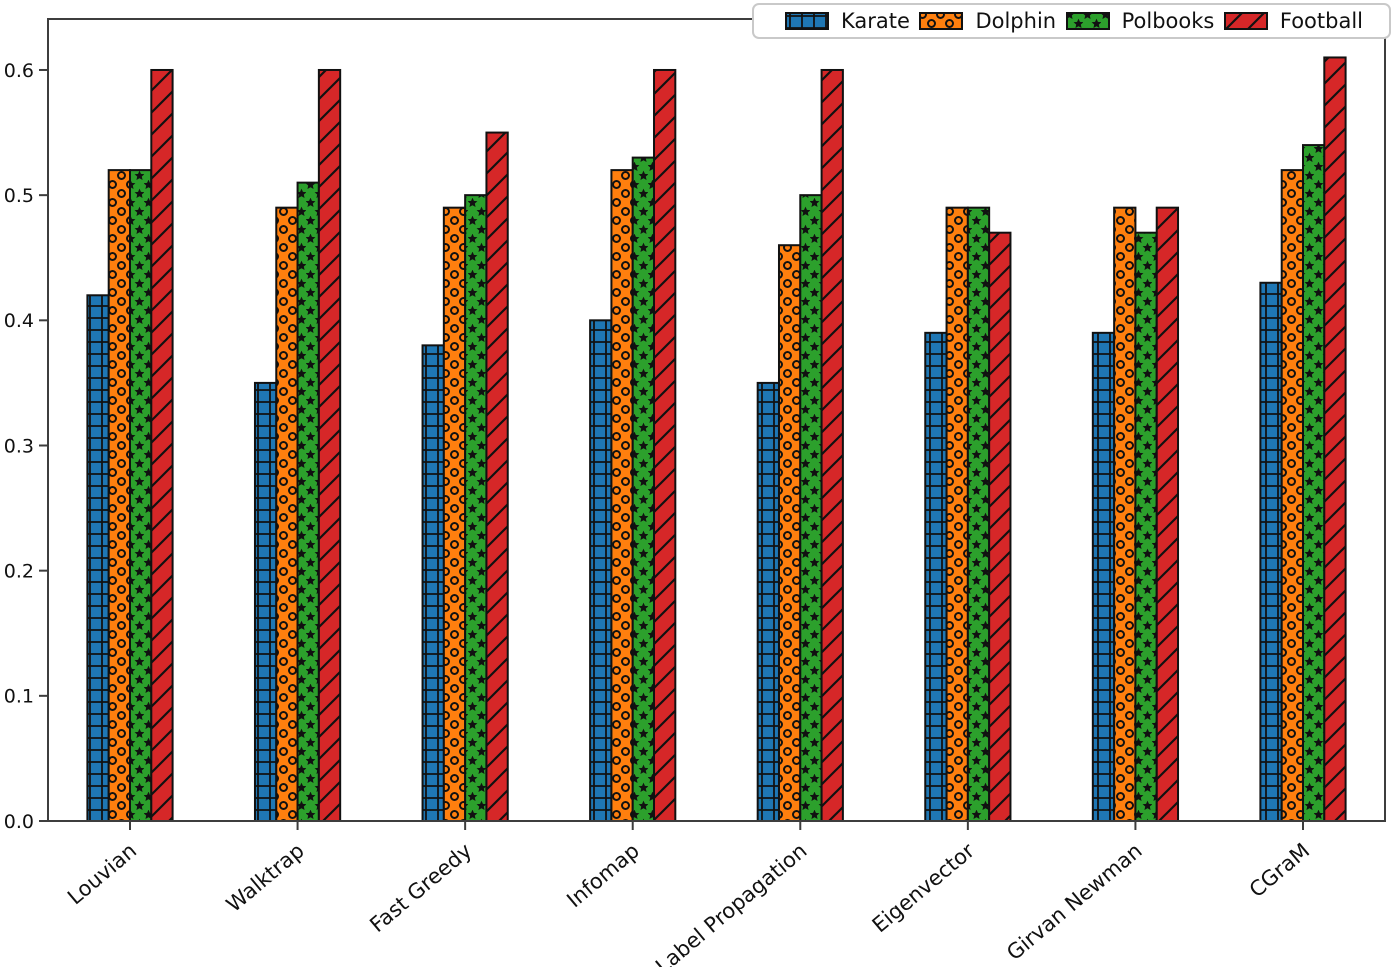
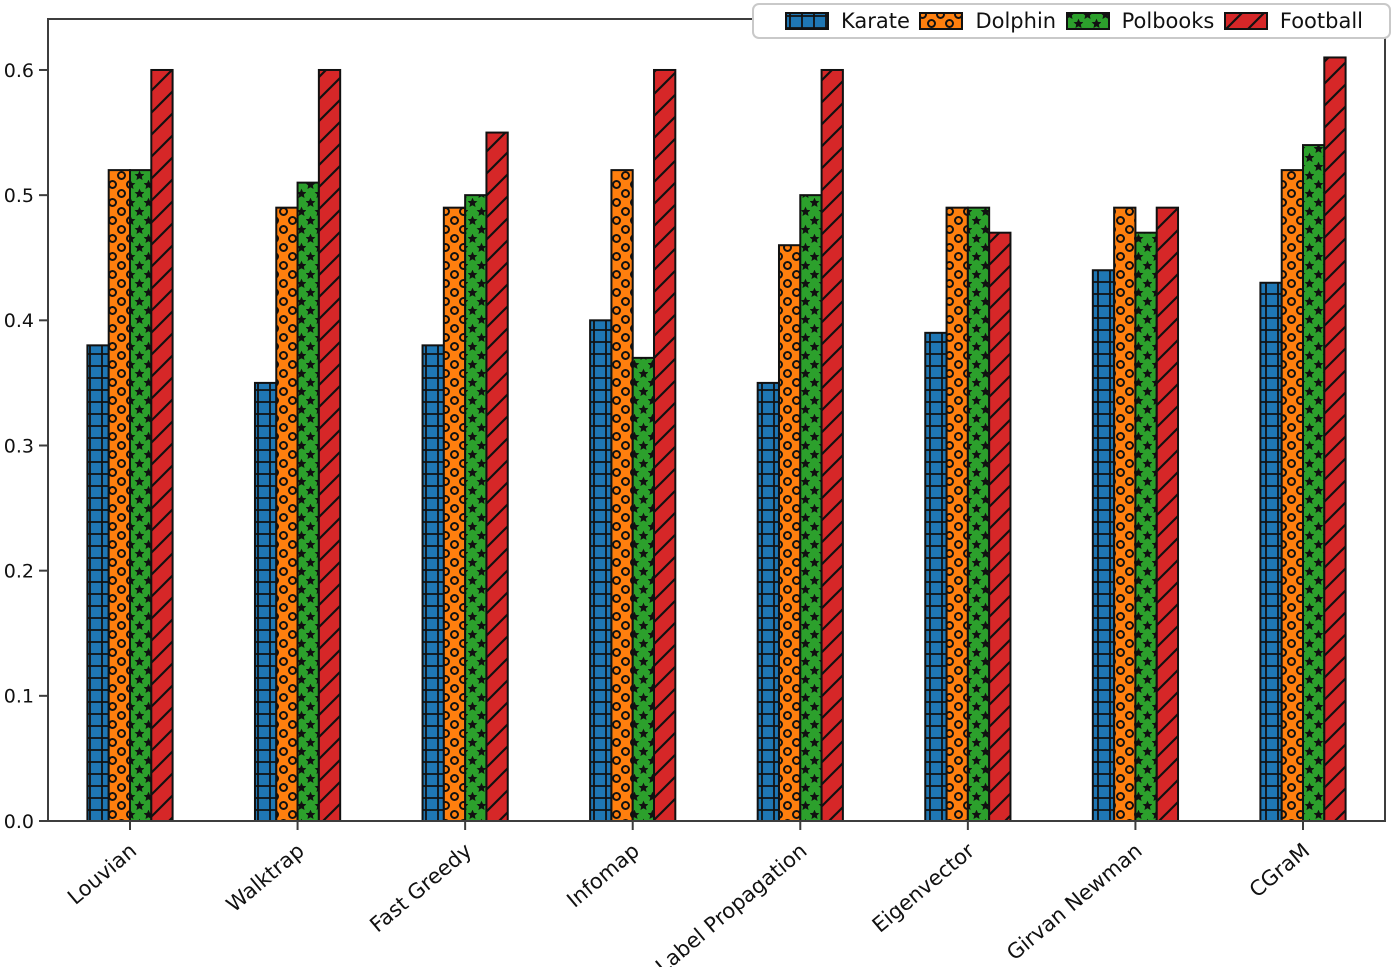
Karate/Louvian: 0.42 -> 0.38
Polbooks/Infomap: 0.53 -> 0.37
Karate/Girvan Newman: 0.39 -> 0.44
